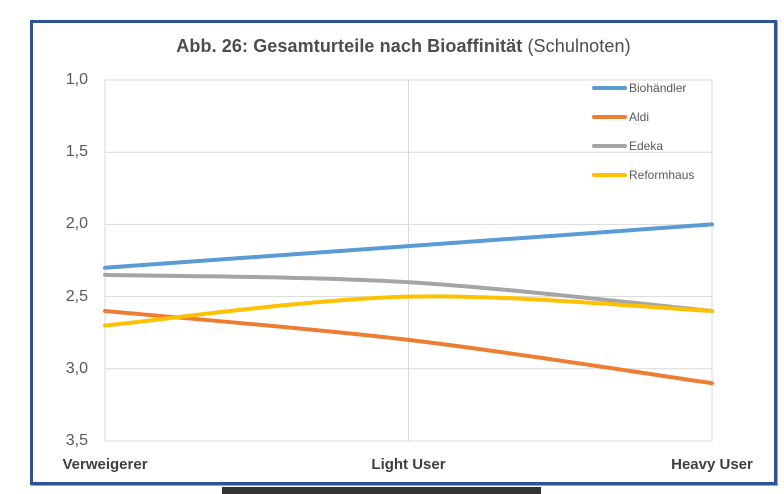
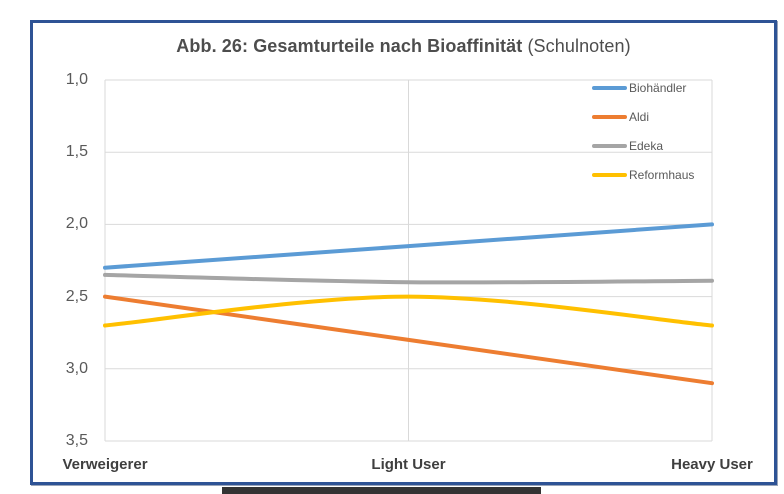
Aldi/Verweigerer: 2,6 -> 2,5
Edeka/Heavy User: 2,60 -> 2,39
Reformhaus/Heavy User: 2,6 -> 2,7
